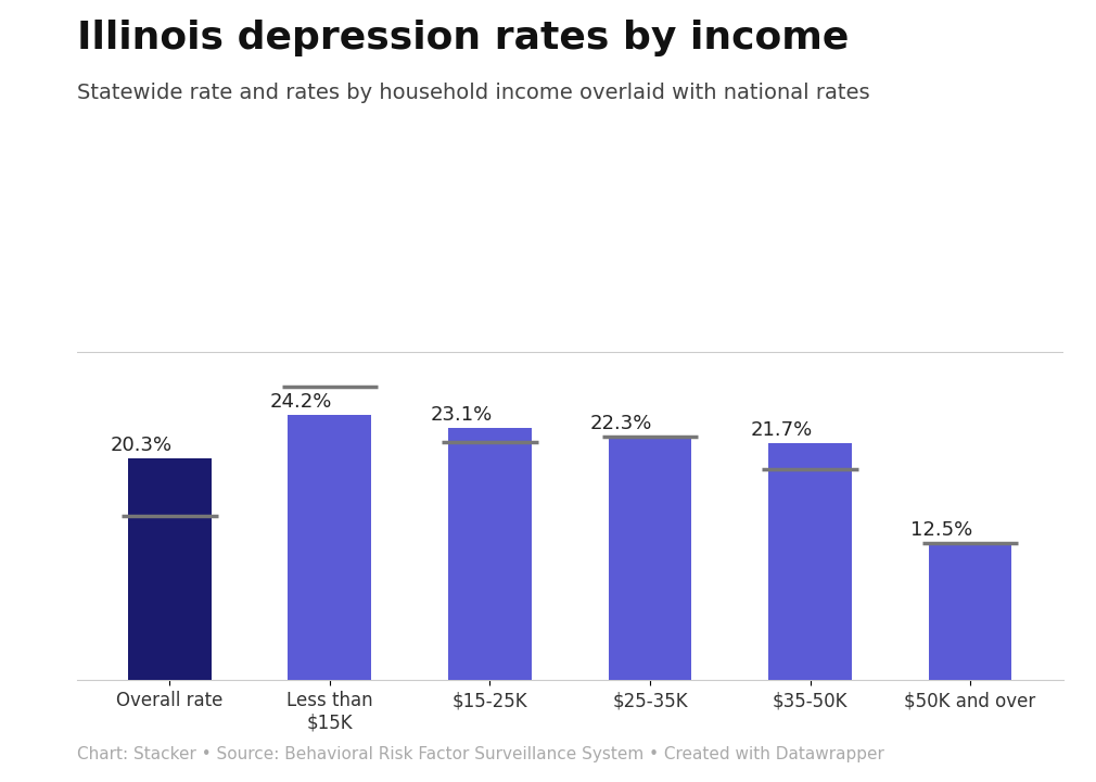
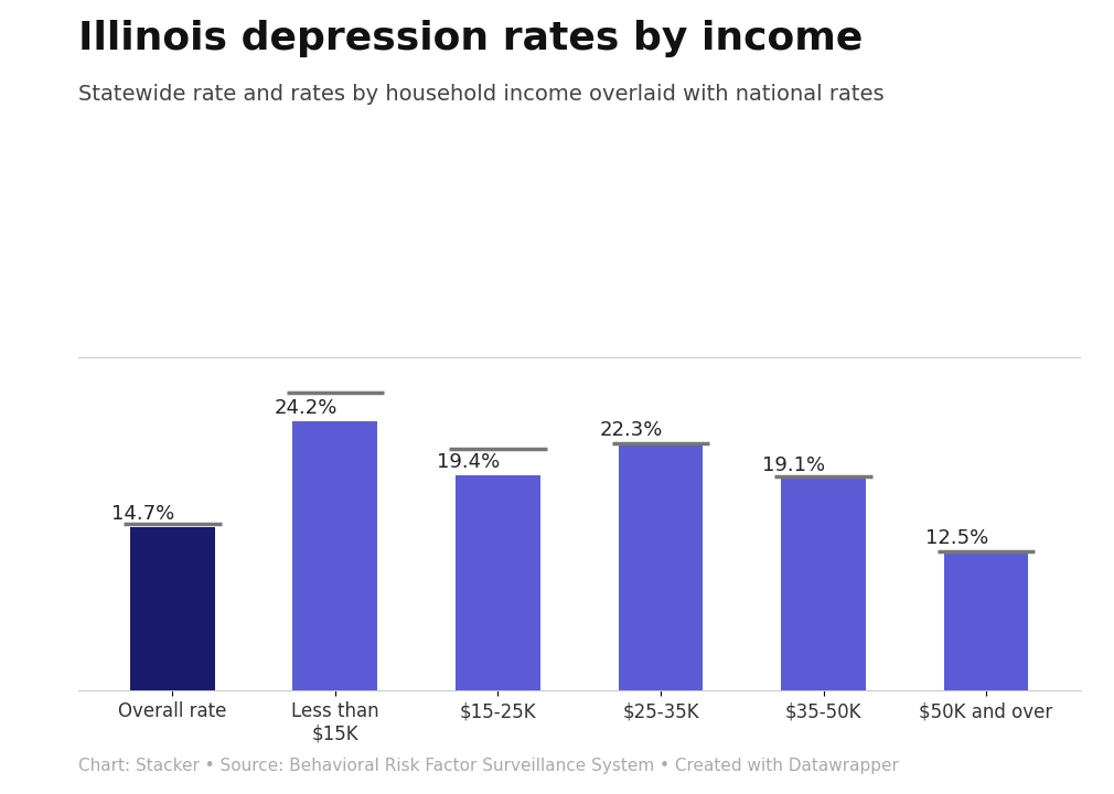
Overall rate: 20.3% -> 14.7%
$15-25K: 23.1% -> 19.4%
$35-50K: 21.7% -> 19.1%
